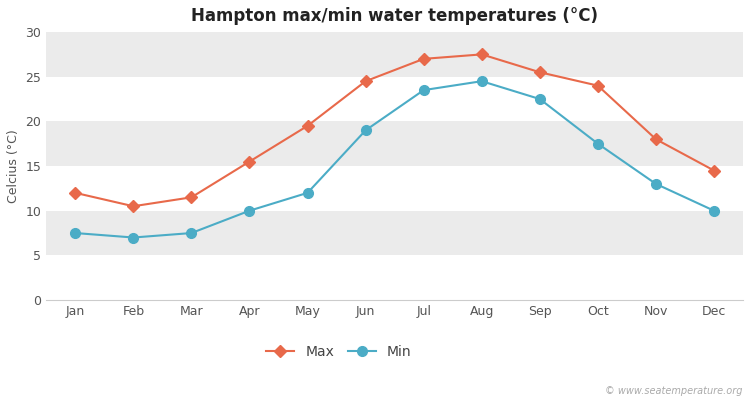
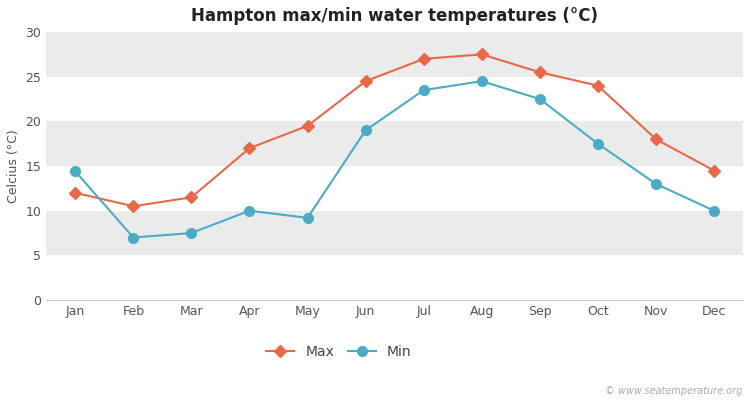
Min/Jan: 7.5 -> 14.4
Max/Apr: 15.5 -> 17.0
Min/May: 12.0 -> 9.2
